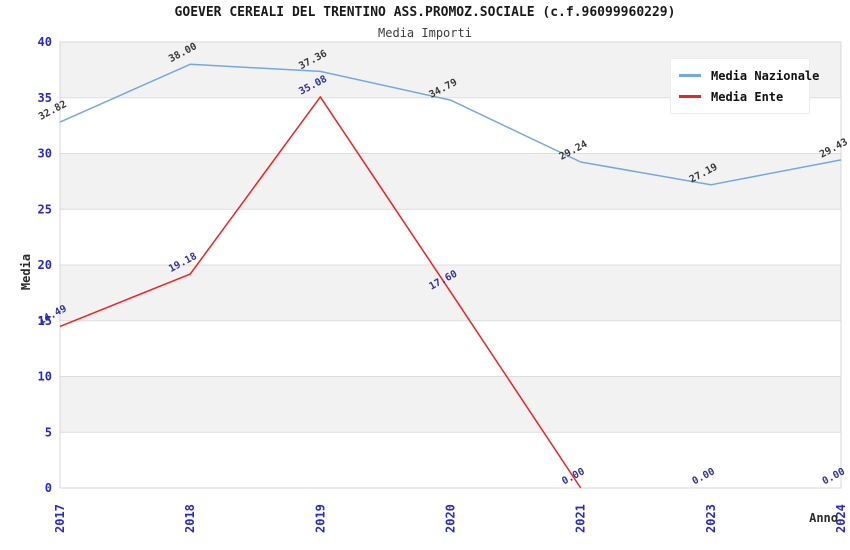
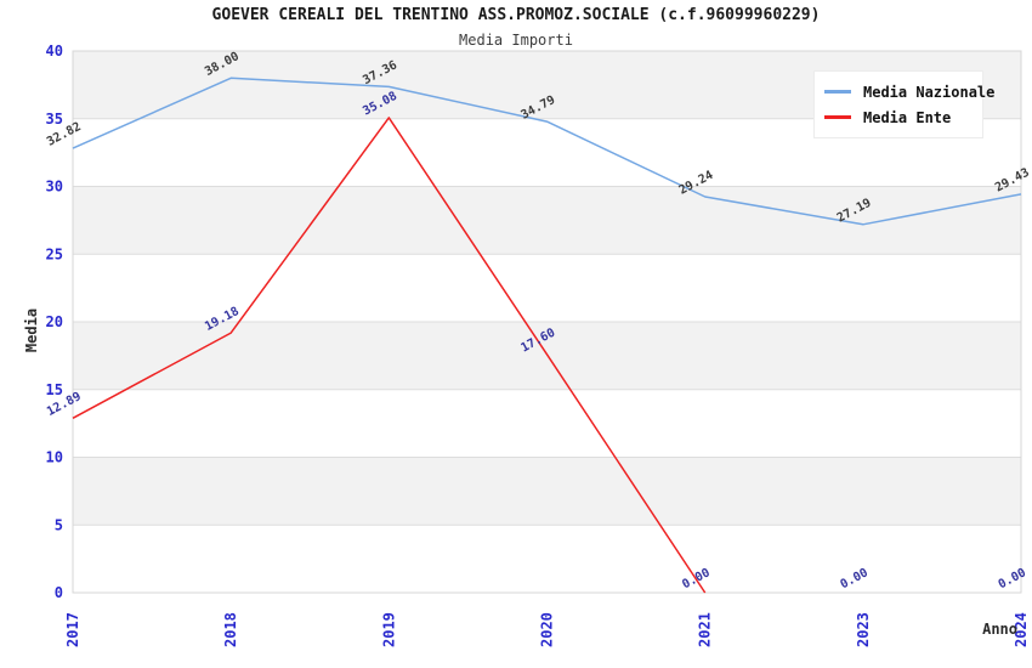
Media Ente/2017: 14.49 -> 12.89
